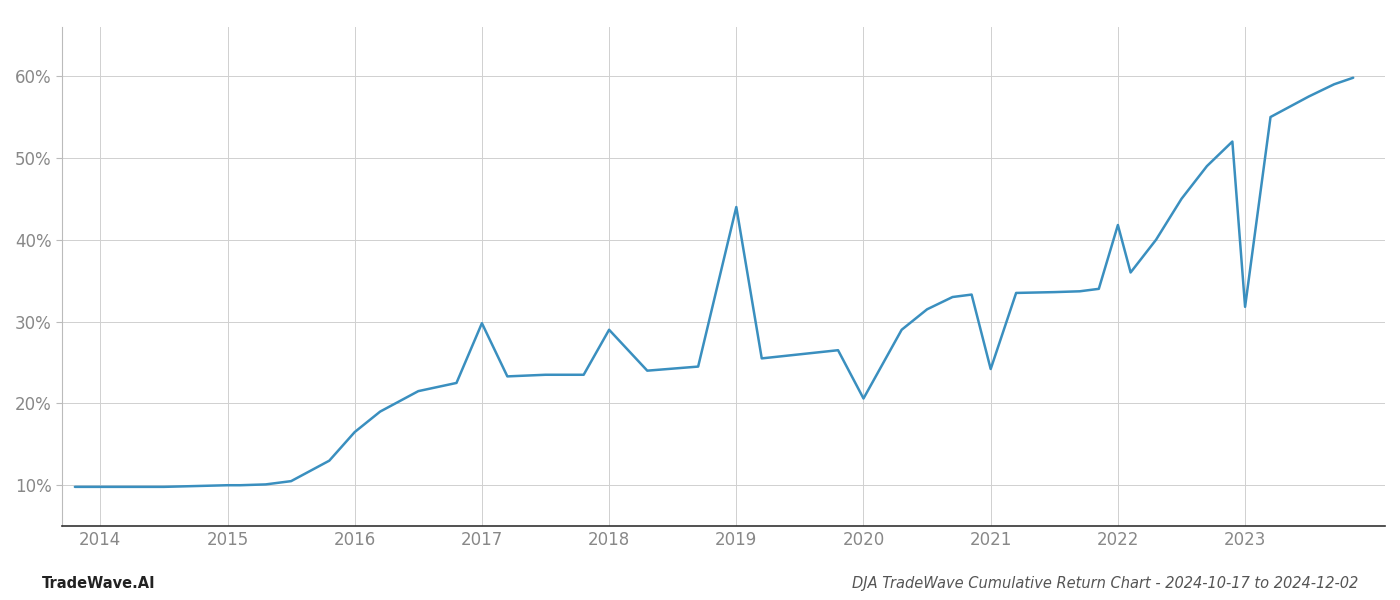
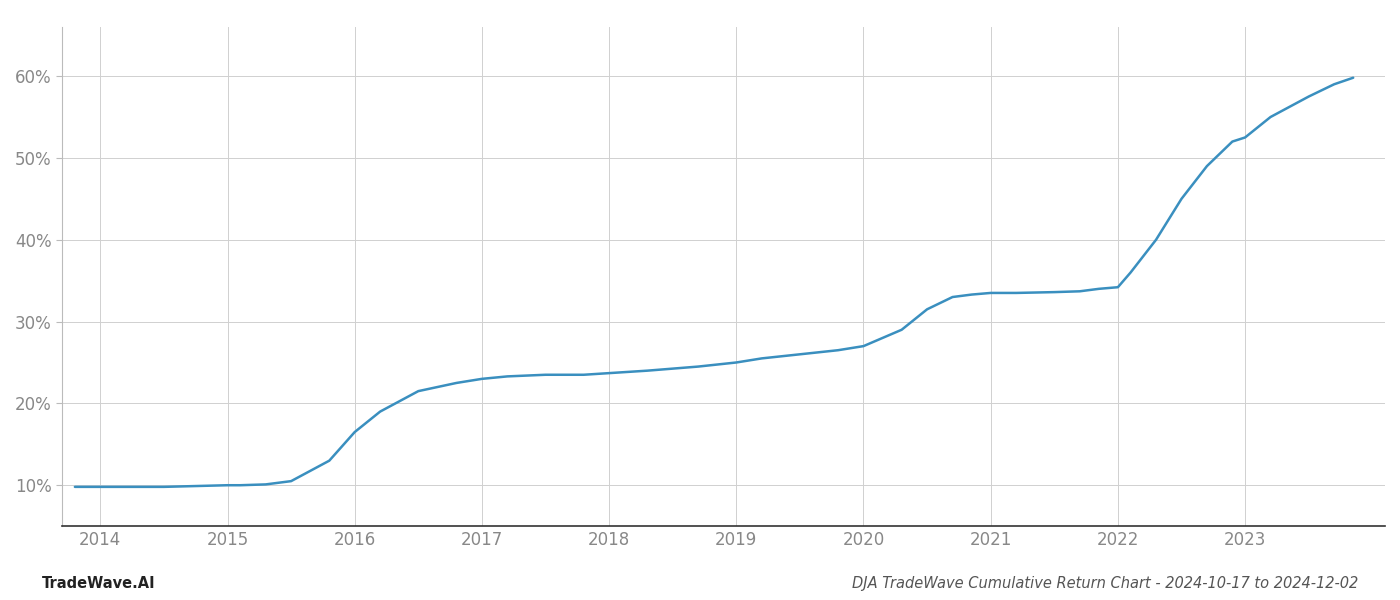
2017: 29.8% -> 23.0%
2018: 29.0% -> 23.7%
2019: 44.0% -> 25.0%
2020: 20.6% -> 27.0%
2021: 24.2% -> 33.5%
2022: 41.8% -> 34.2%
2023: 31.8% -> 52.5%
